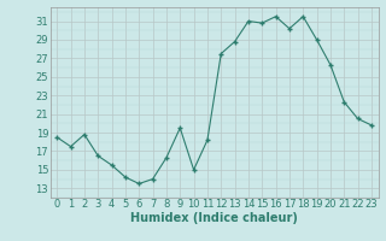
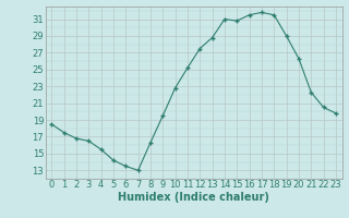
2: 18.8 -> 16.8
7: 14.0 -> 13.0
10: 15.0 -> 22.8
11: 18.2 -> 25.2
17: 30.2 -> 31.8
